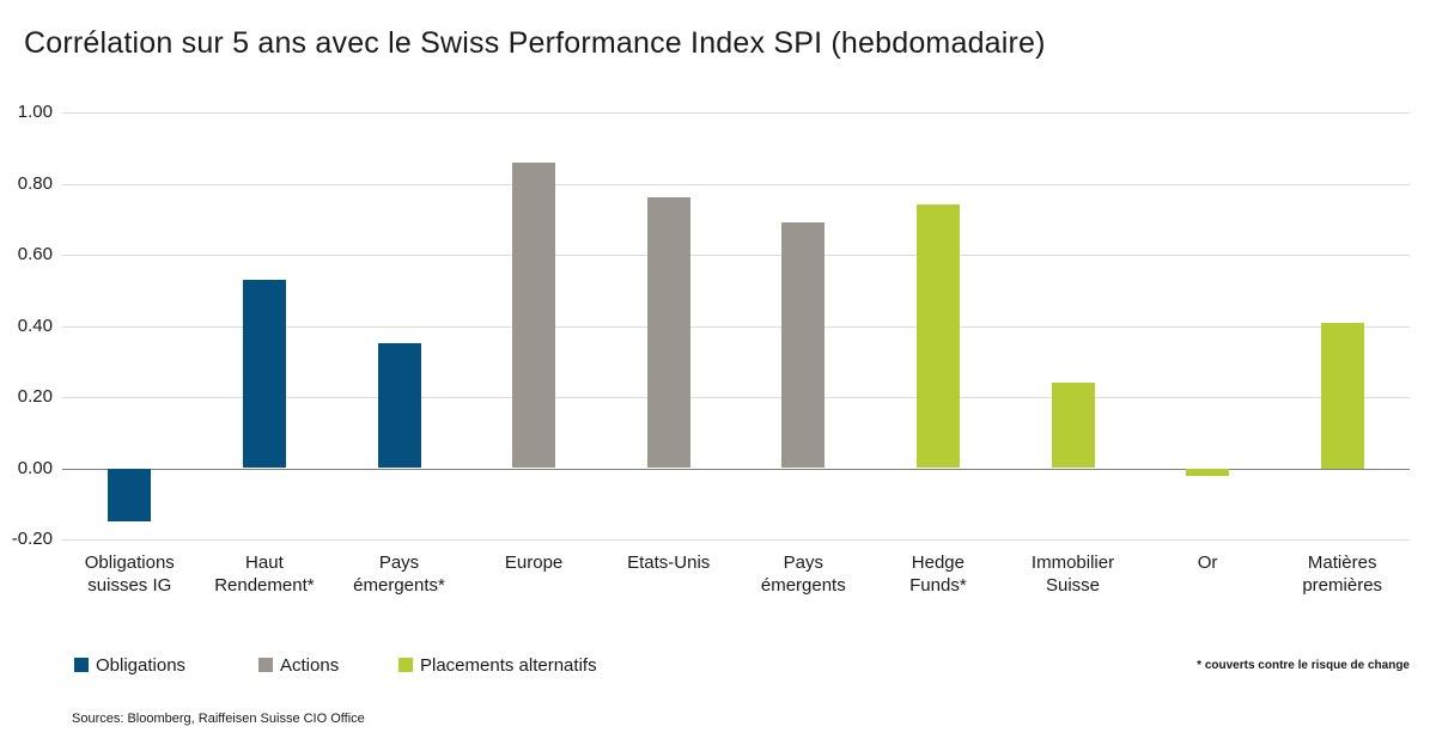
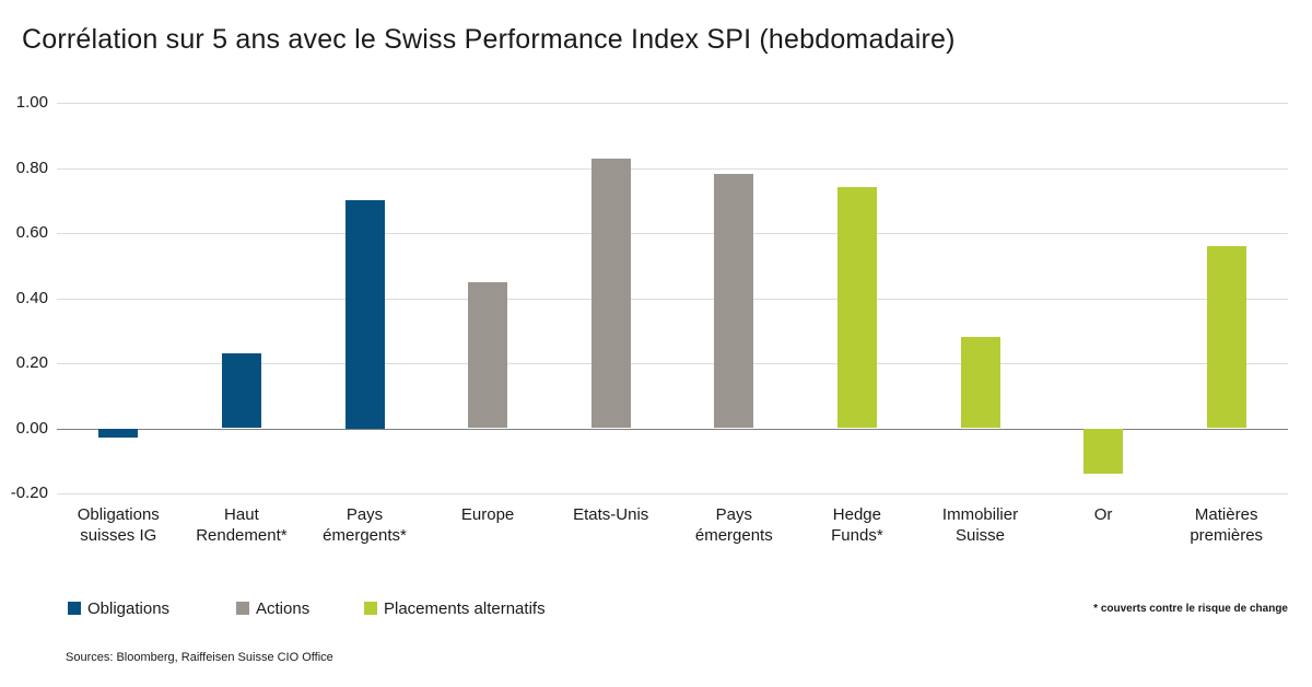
Obligations suisses IG: -0.15 -> -0.03
Haut Rendement*: 0.53 -> 0.23
Pays émergents*: 0.35 -> 0.70
Europe: 0.86 -> 0.45
Etats-Unis: 0.76 -> 0.83
Pays émergents: 0.69 -> 0.78
Immobilier Suisse: 0.24 -> 0.28
Or: -0.02 -> -0.14
Matières premières: 0.41 -> 0.56
